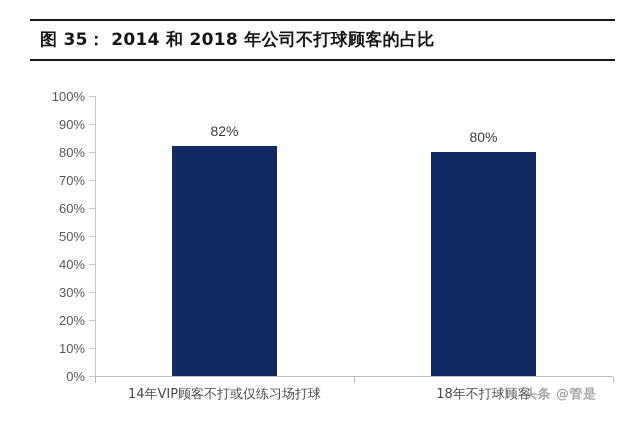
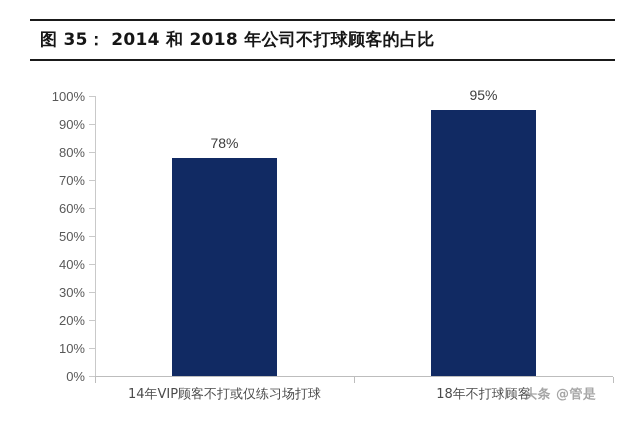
14年VIP顾客不打或仅练习场打球: 82% -> 78%
18年不打球顾客: 80% -> 95%
